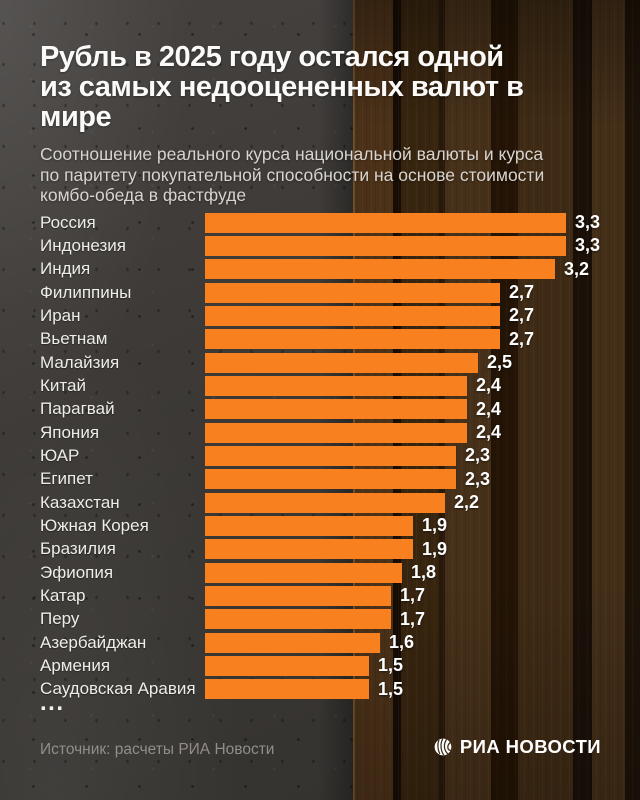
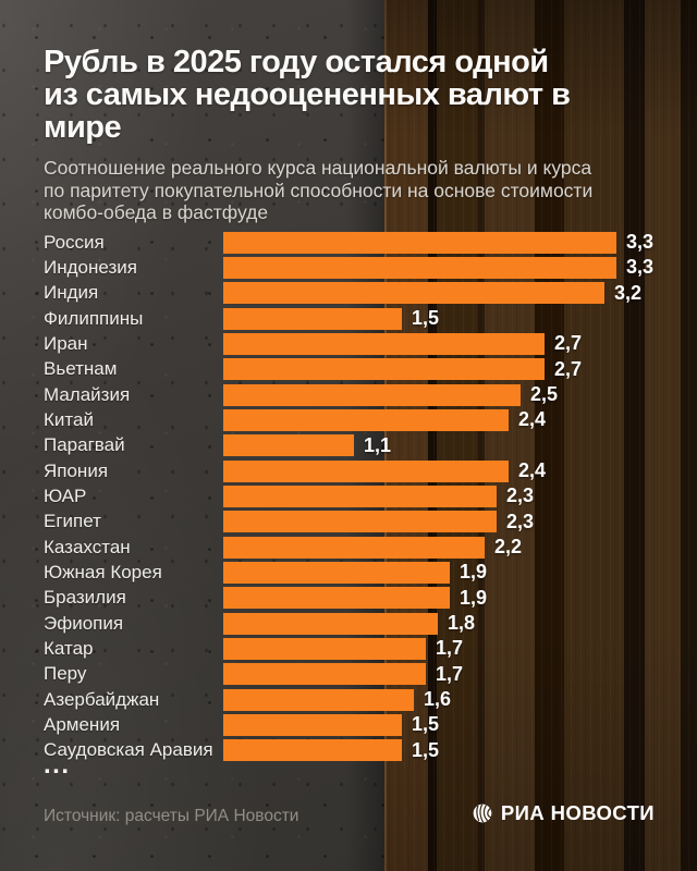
Филиппины: 2,7 -> 1,5
Парагвай: 2,4 -> 1,1
